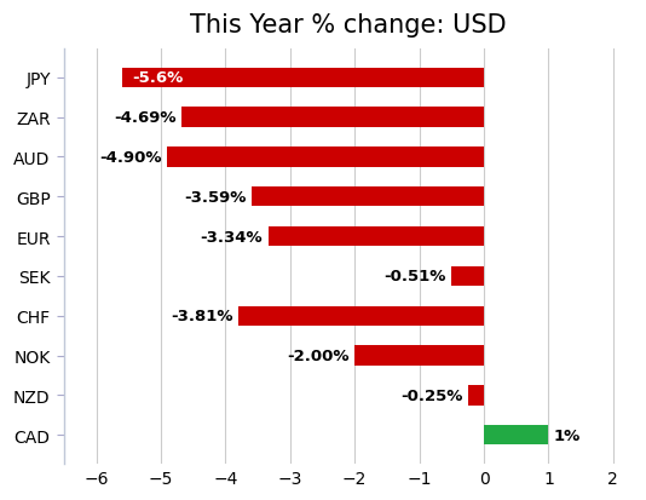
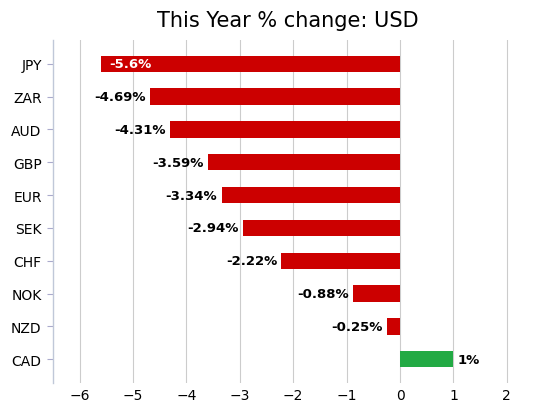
AUD: -4.90% -> -4.31%
SEK: -0.51% -> -2.94%
CHF: -3.81% -> -2.22%
NOK: -2.00% -> -0.88%
